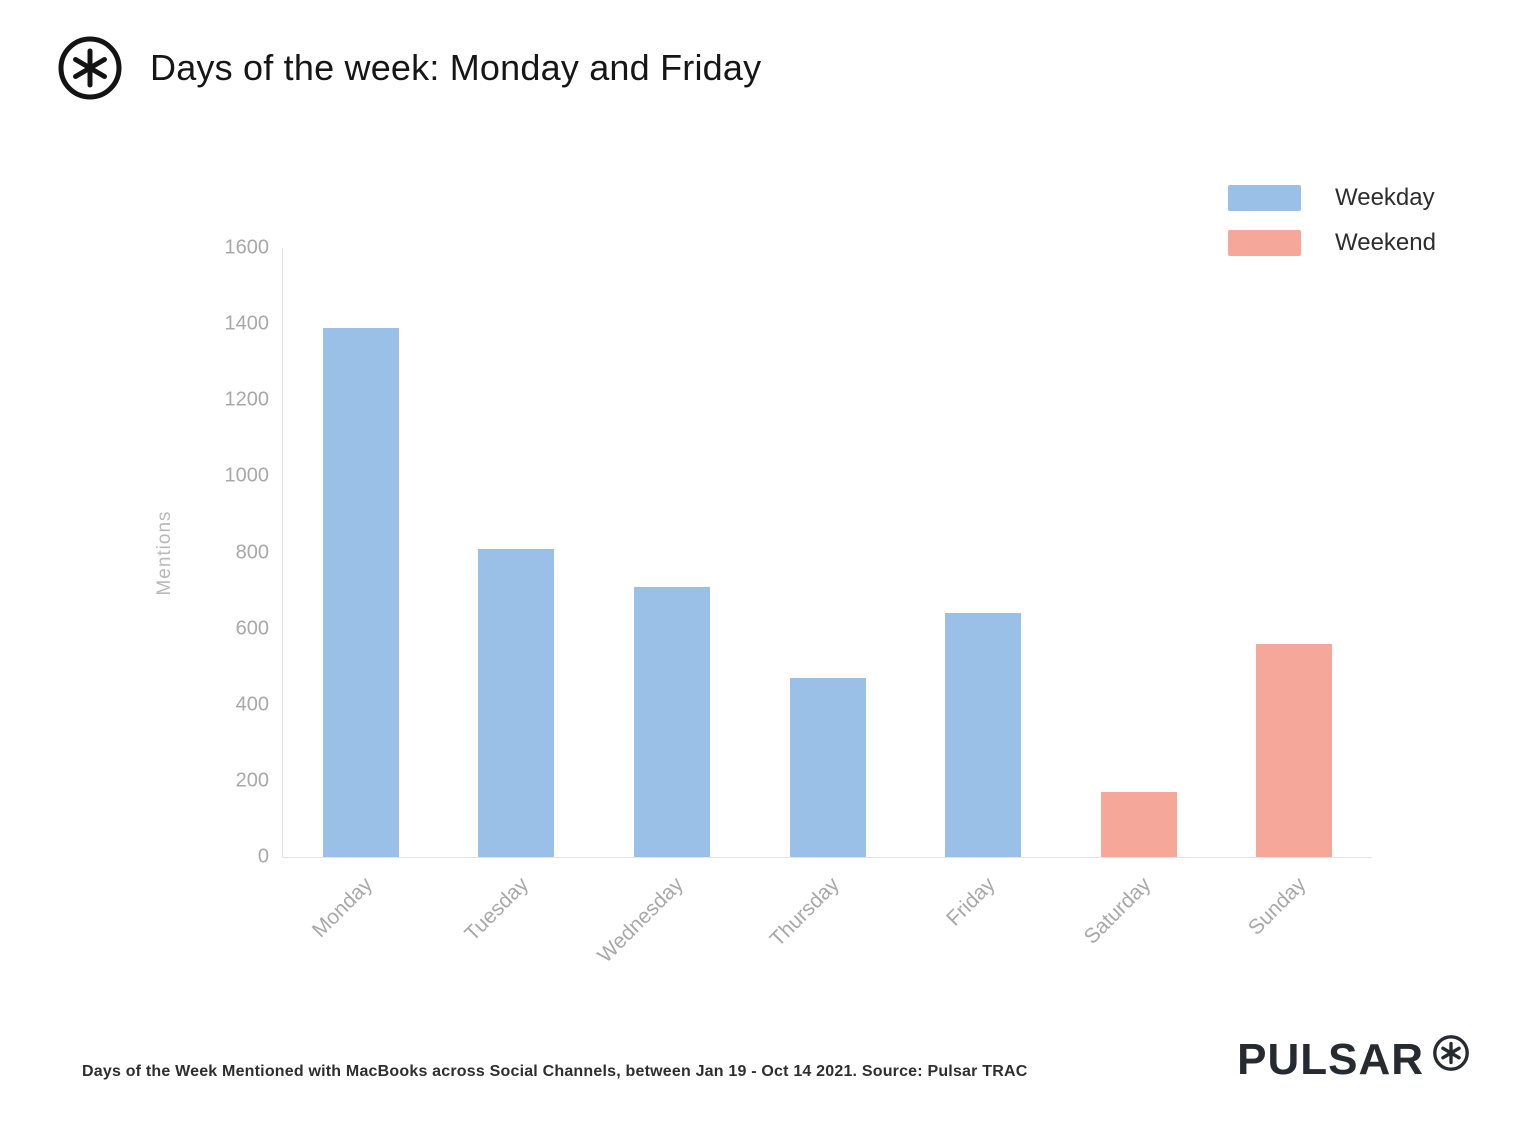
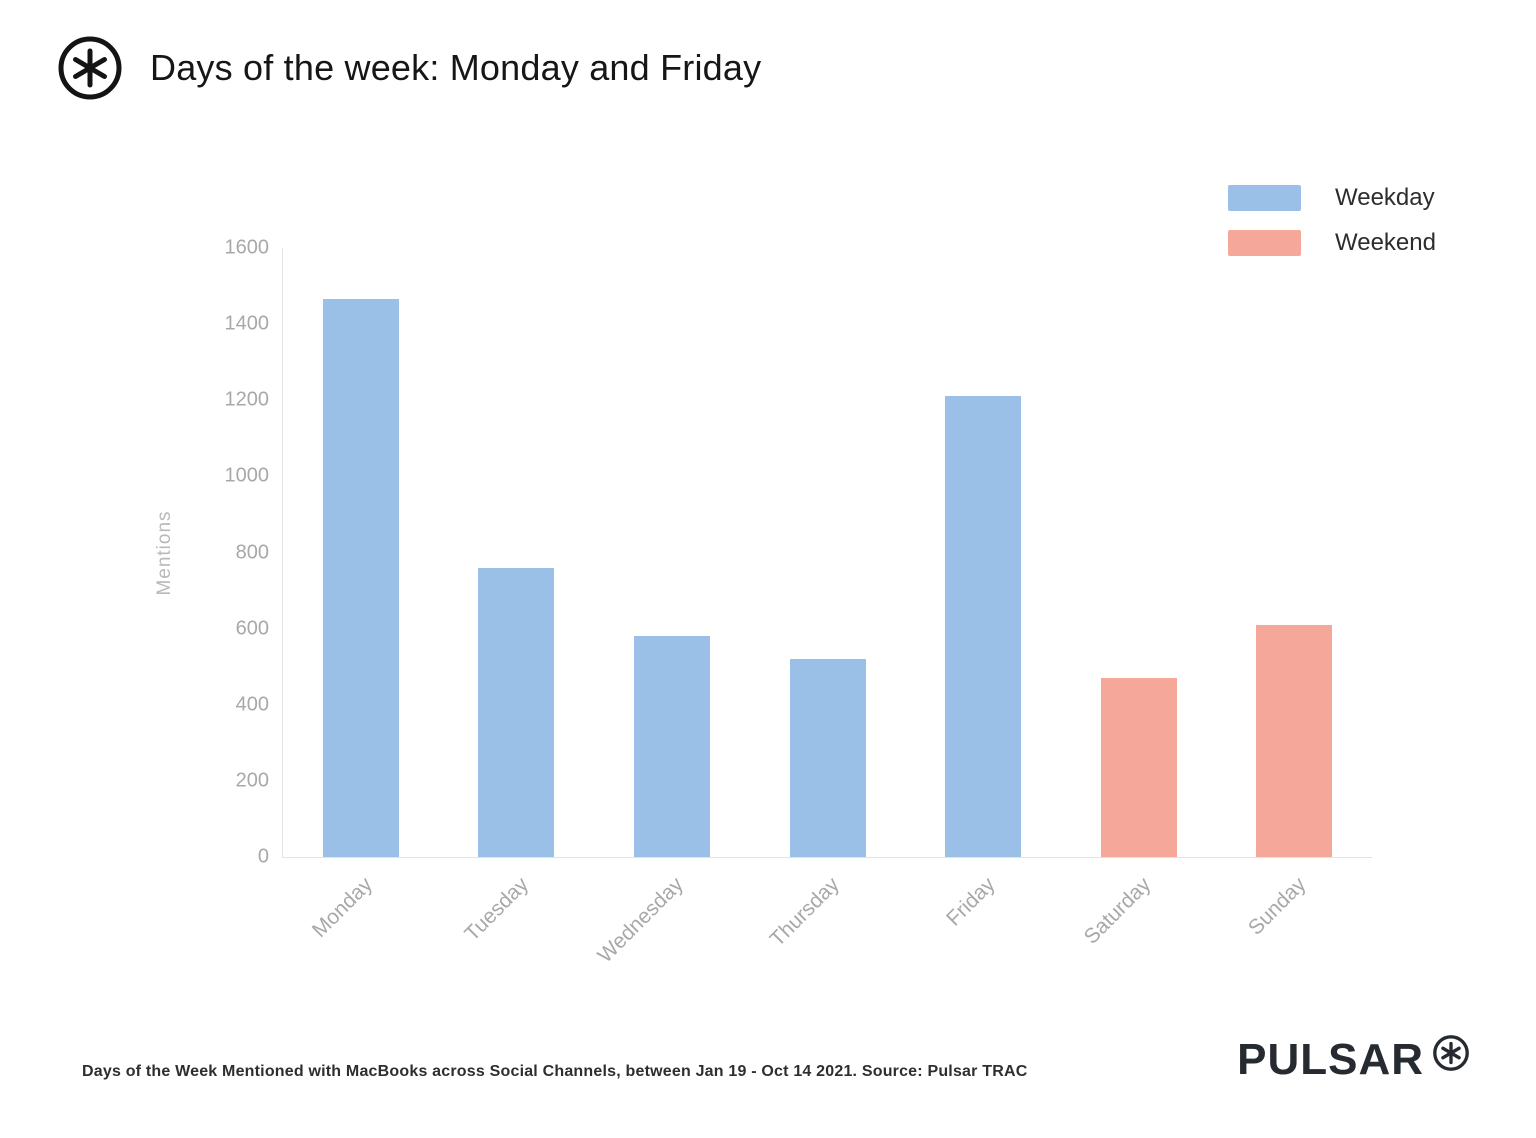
Monday: 1390 -> 1460
Tuesday: 810 -> 760
Wednesday: 710 -> 580
Thursday: 470 -> 520
Friday: 640 -> 1210
Saturday: 170 -> 470
Sunday: 560 -> 610
